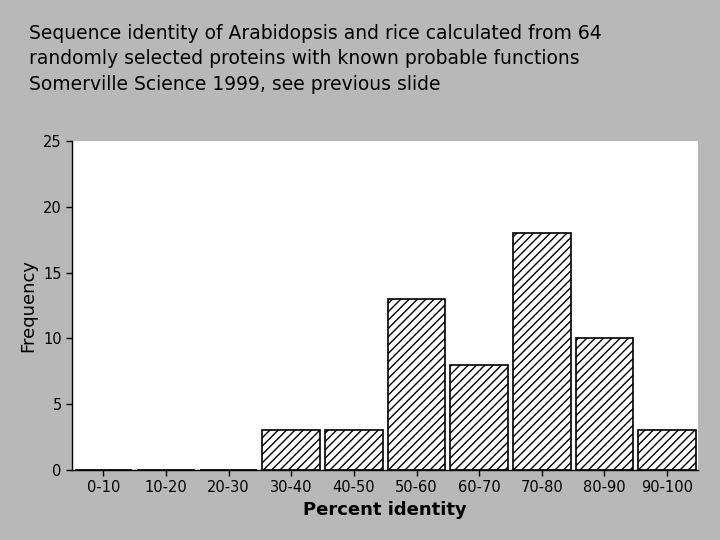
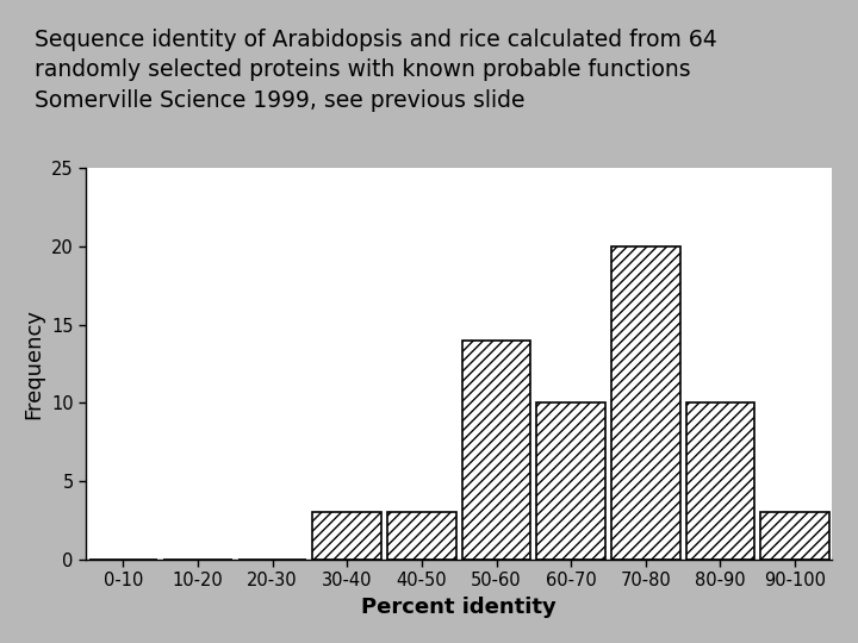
50-60: 13 -> 14
60-70: 8 -> 10
70-80: 18 -> 20
